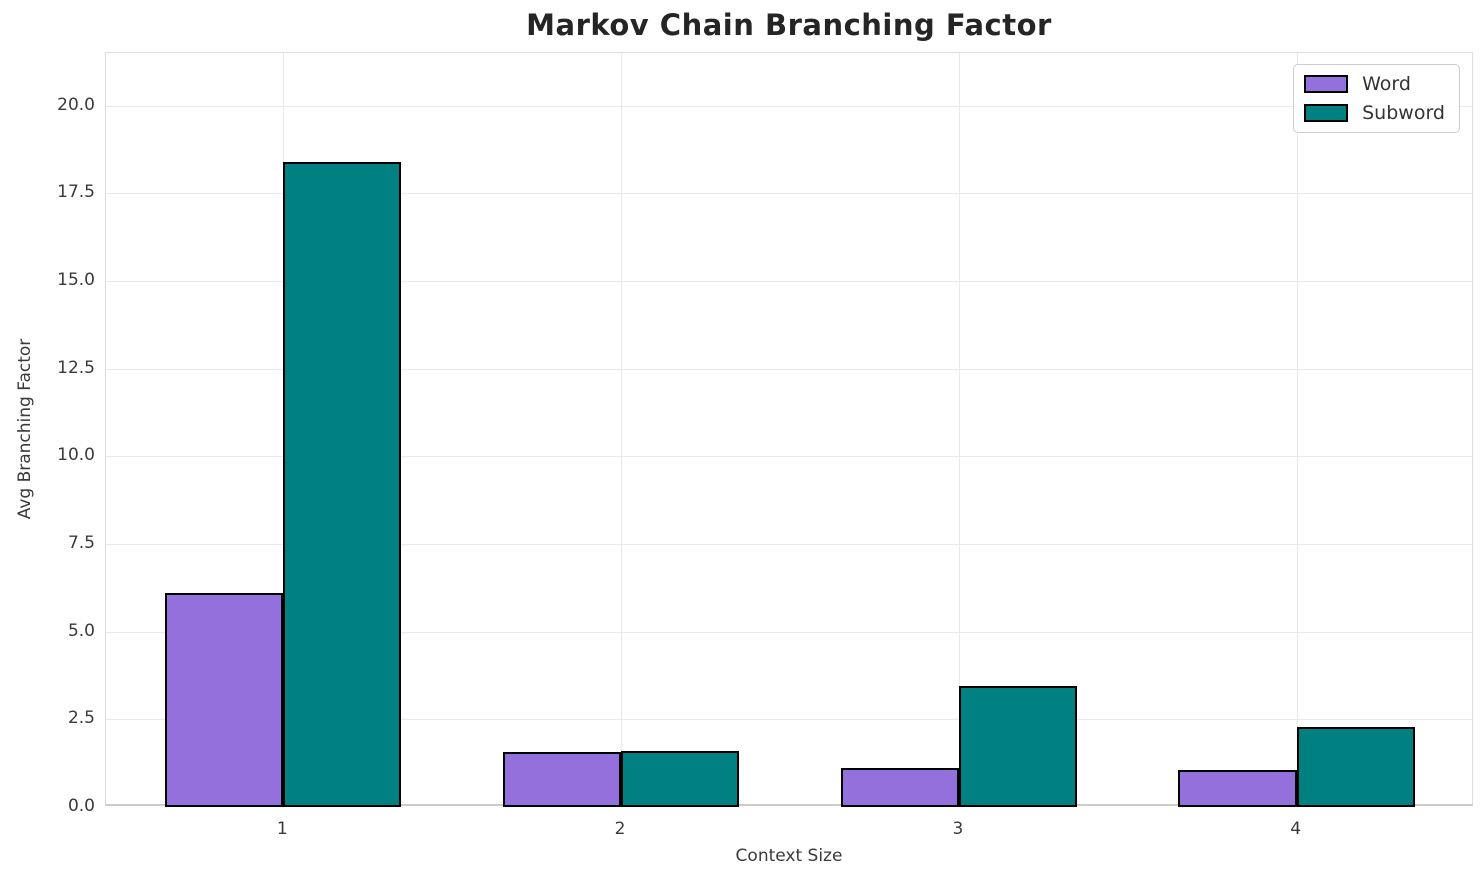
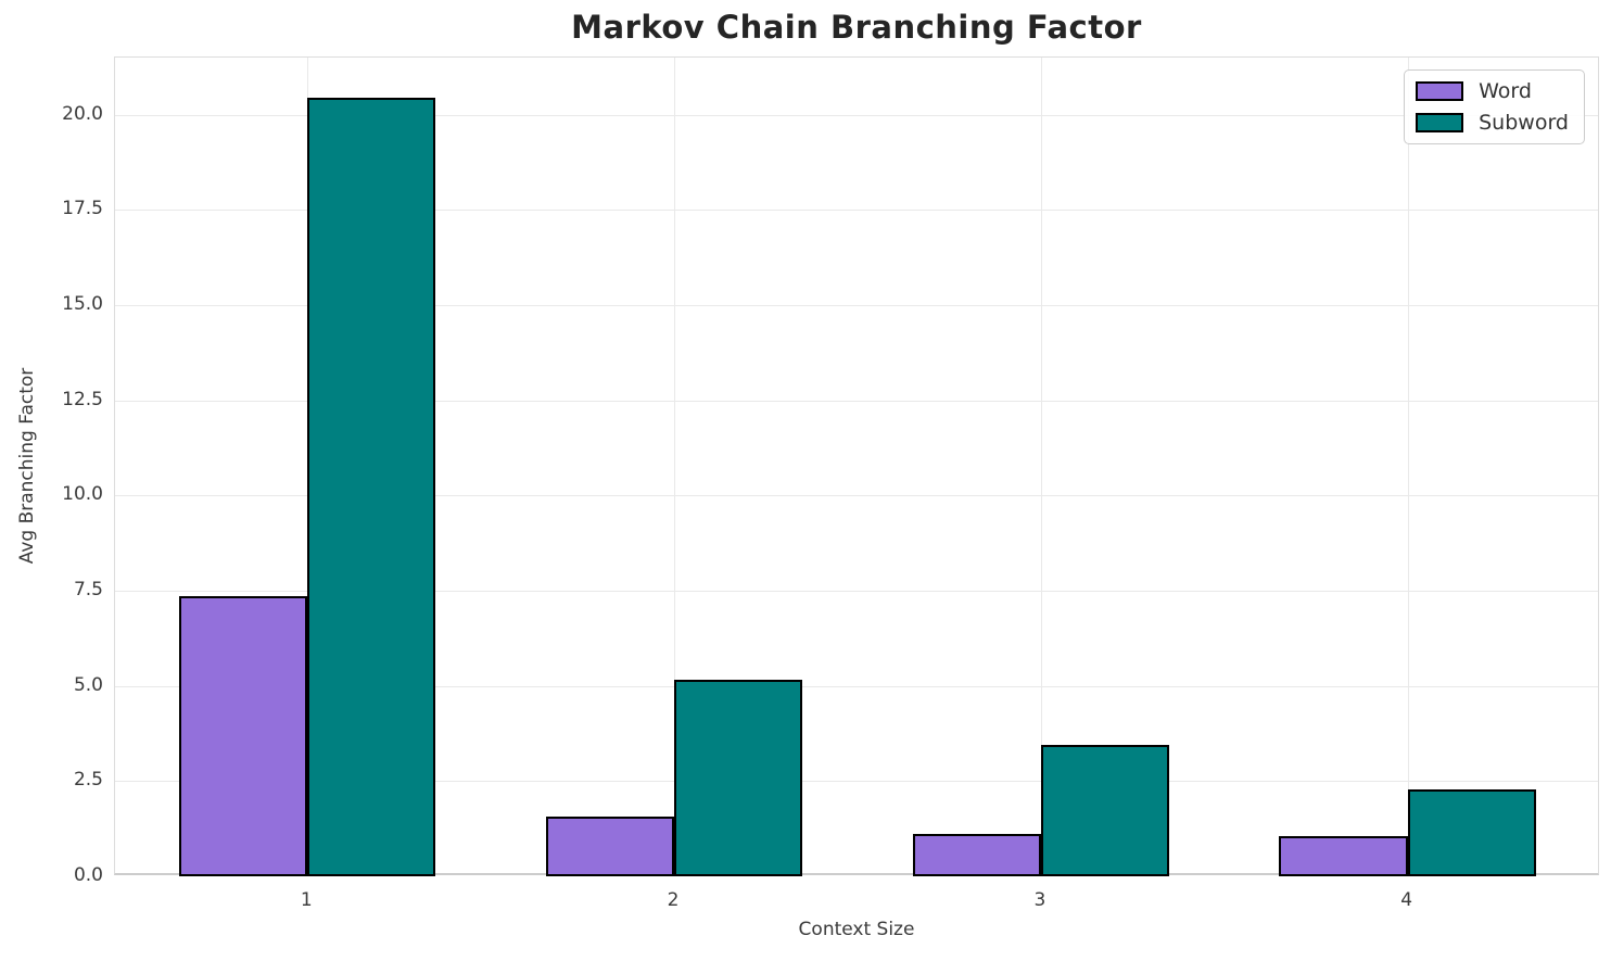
Word/1: 6.1 -> 7.3
Subword/1: 18.4 -> 20.4
Subword/2: 1.6 -> 5.2
